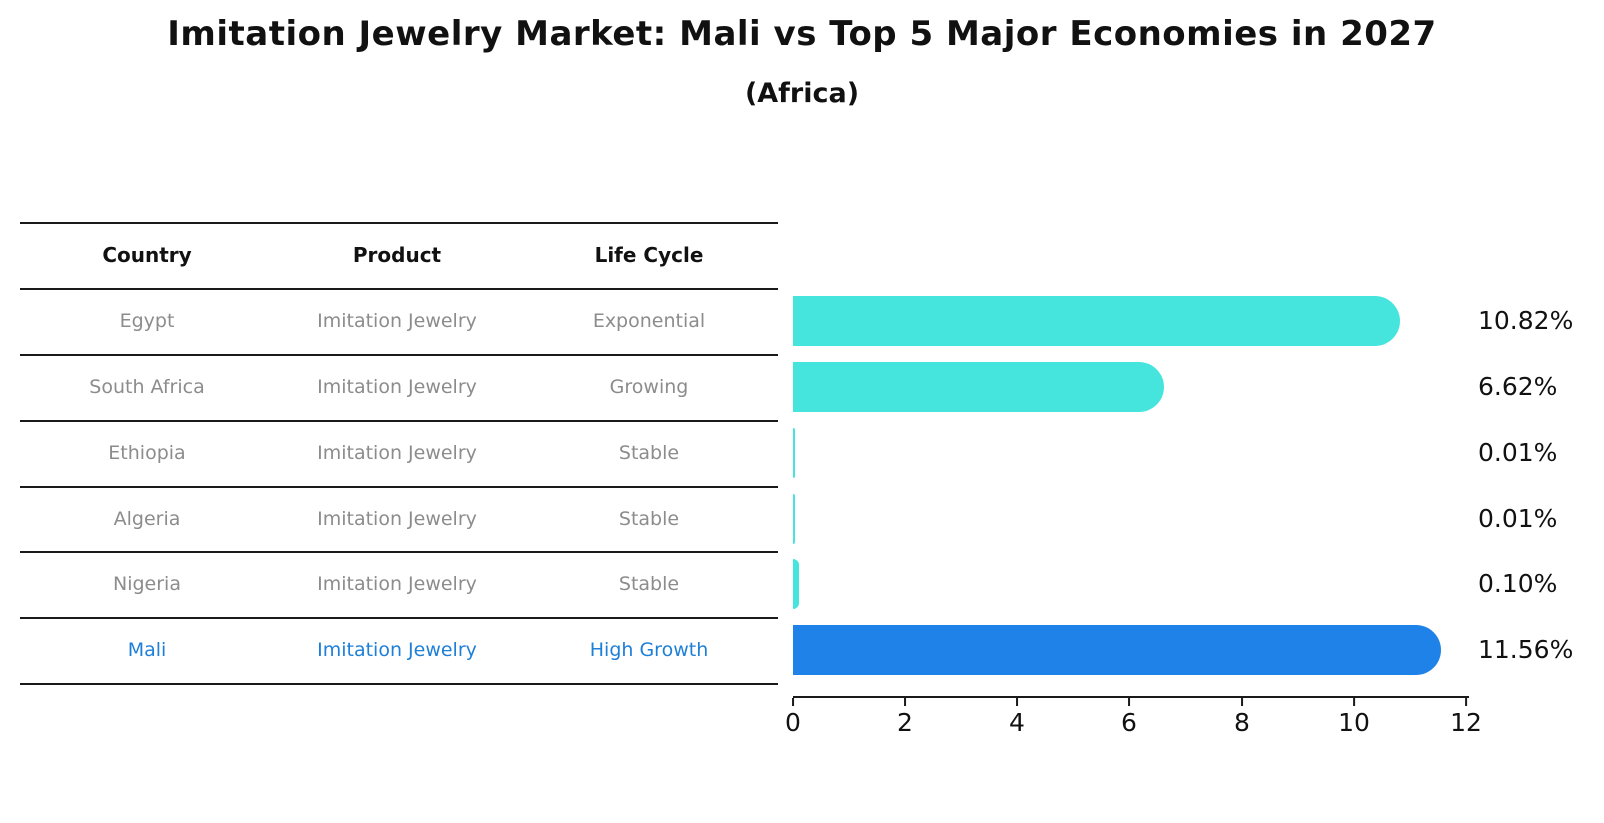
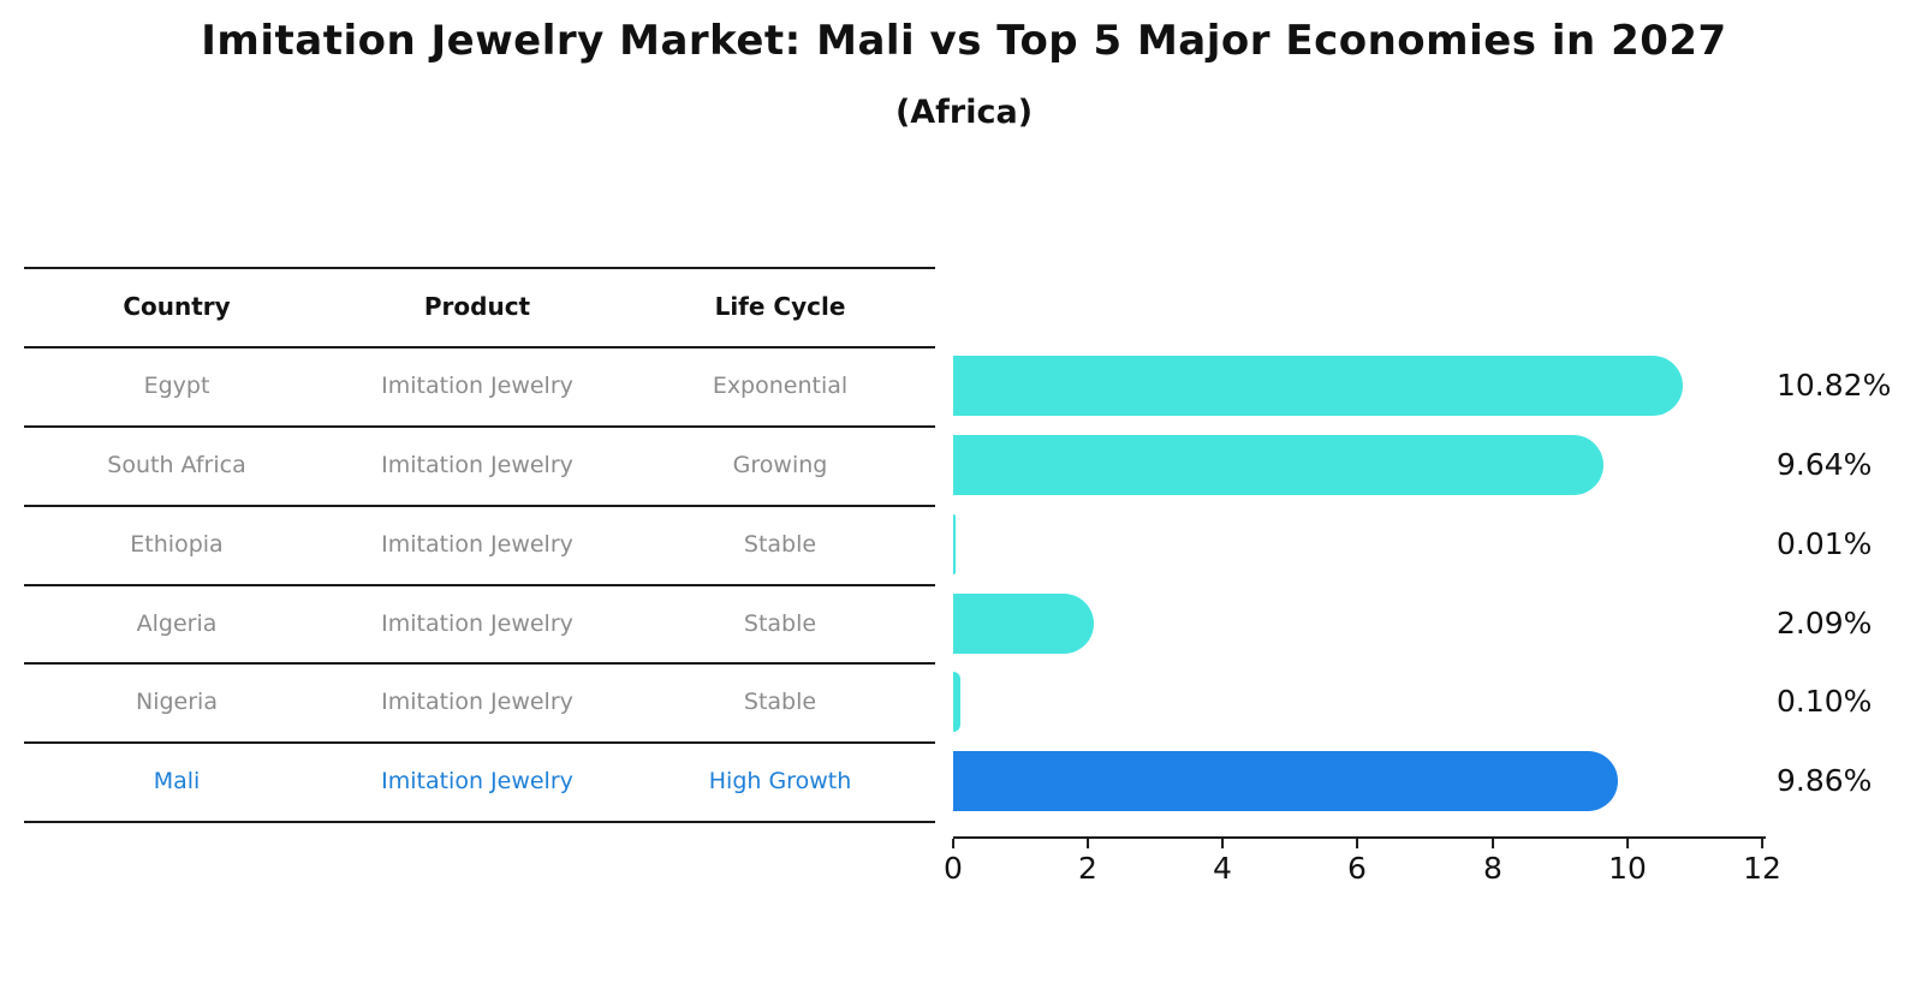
South Africa: 6.62% -> 9.64%
Algeria: 0.01% -> 2.09%
Mali: 11.56% -> 9.86%
